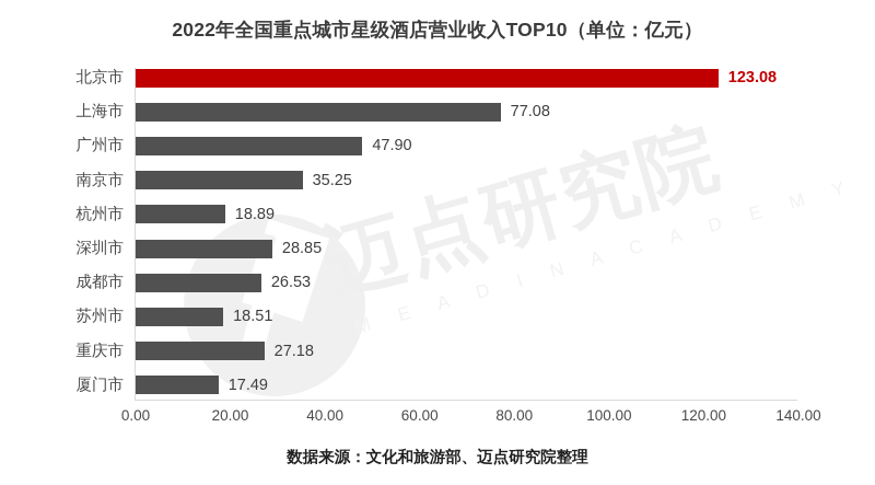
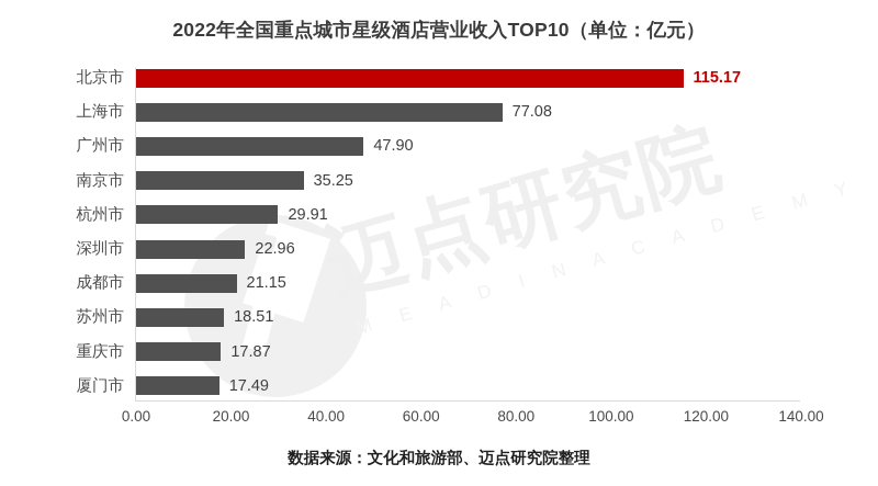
北京市: 123.08 -> 115.17
杭州市: 18.89 -> 29.91
深圳市: 28.85 -> 22.96
成都市: 26.53 -> 21.15
重庆市: 27.18 -> 17.87
